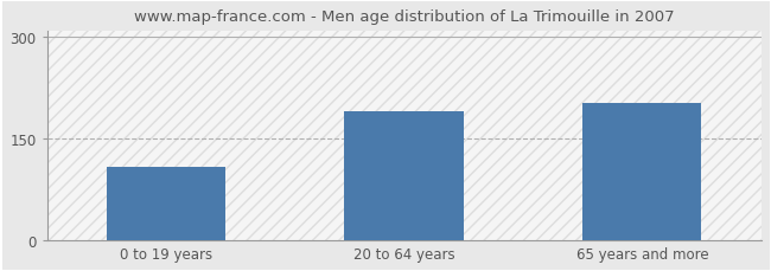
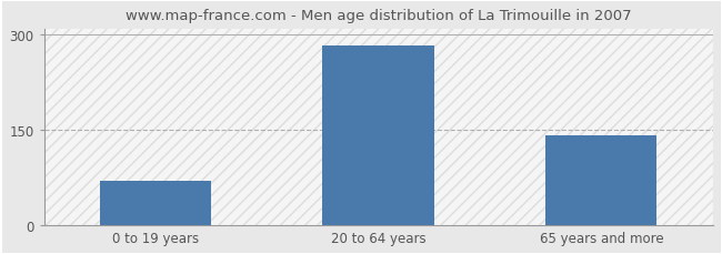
0 to 19 years: 108 -> 70
20 to 64 years: 190 -> 283
65 years and more: 202 -> 142
